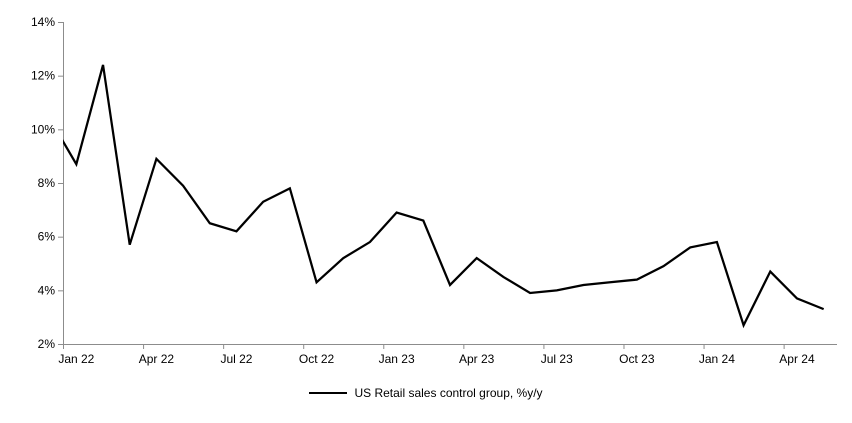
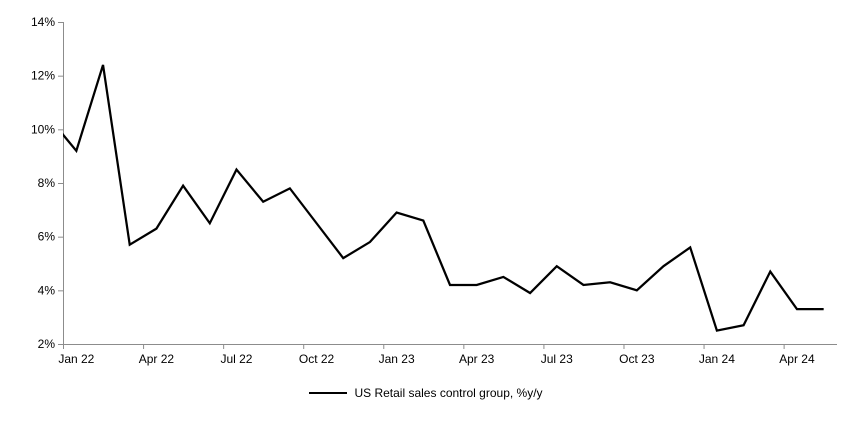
Jan 22: 8.7% -> 9.2%
Apr 22: 8.9% -> 6.3%
Jul 22: 6.2% -> 8.5%
Oct 22: 4.3% -> 6.5%
Apr 23: 5.2% -> 4.2%
Jul 23: 4.0% -> 4.9%
Oct 23: 4.4% -> 4.0%
Jan 24: 5.8% -> 2.5%
Apr 24: 3.7% -> 3.3%
